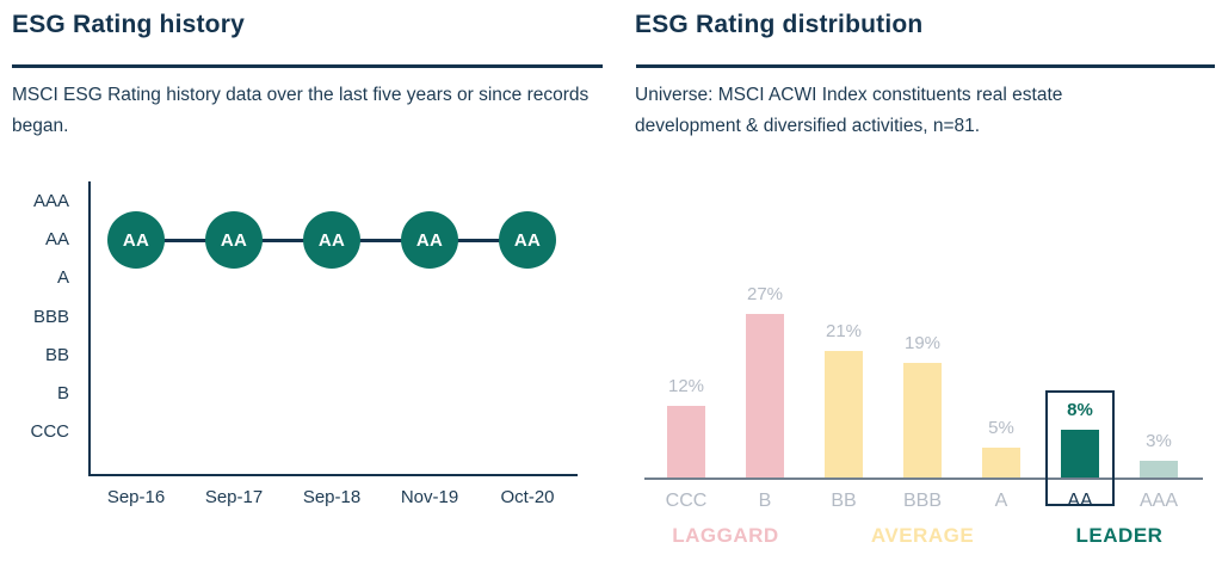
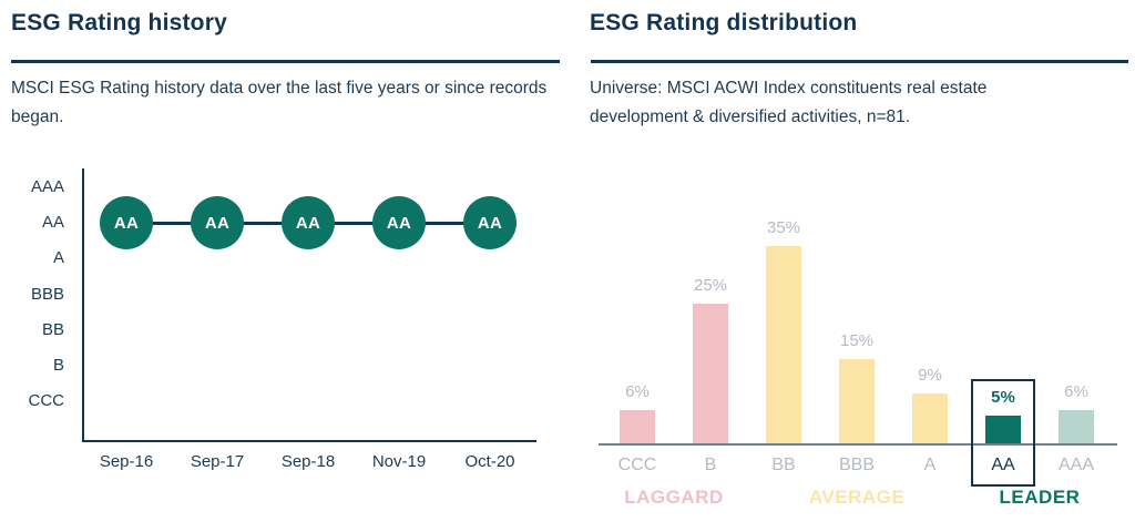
ESG Rating distribution/CCC: 12% -> 6%
ESG Rating distribution/B: 27% -> 25%
ESG Rating distribution/BB: 21% -> 35%
ESG Rating distribution/BBB: 19% -> 15%
ESG Rating distribution/A: 5% -> 9%
ESG Rating distribution/AA: 8% -> 5%
ESG Rating distribution/AAA: 3% -> 6%
